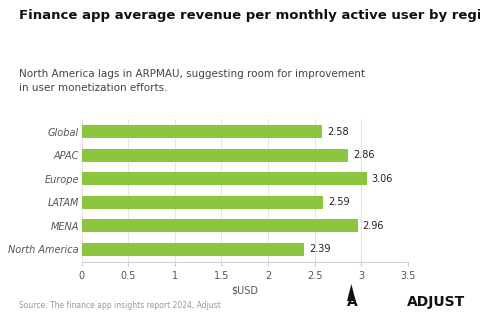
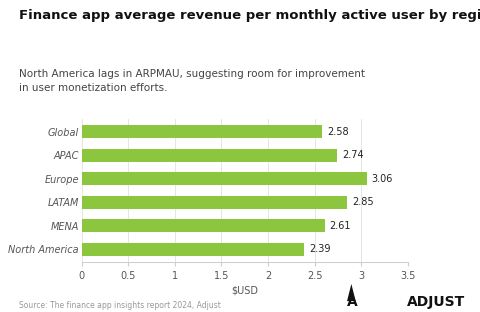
APAC: 2.86 -> 2.74
LATAM: 2.59 -> 2.85
MENA: 2.96 -> 2.61
